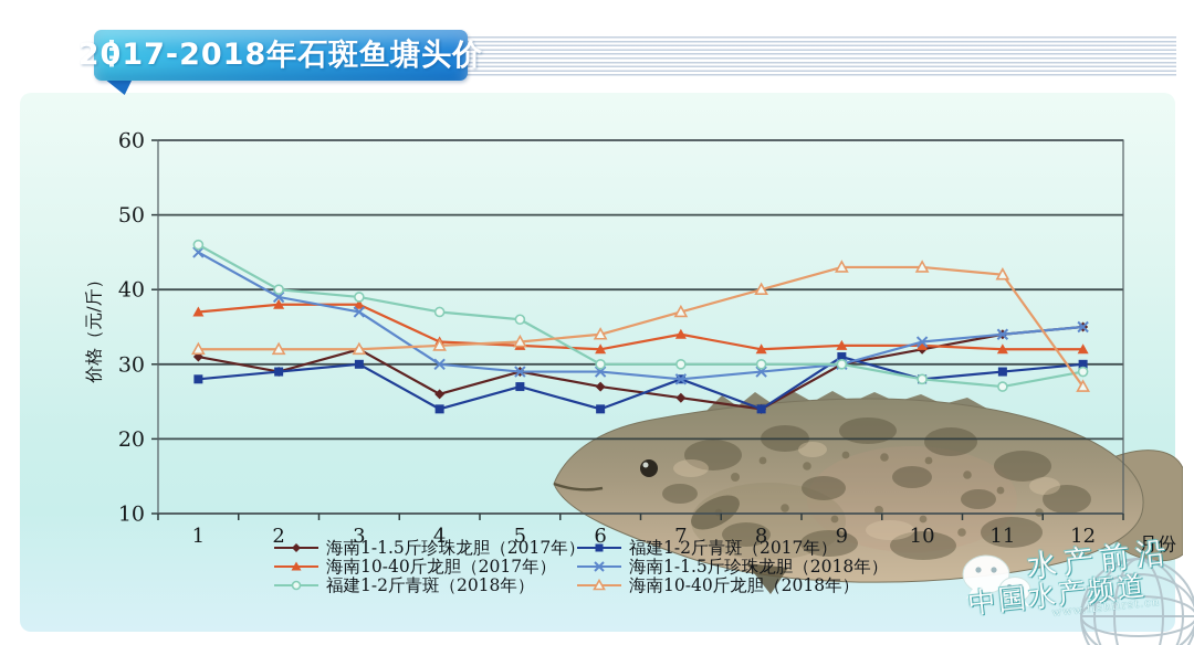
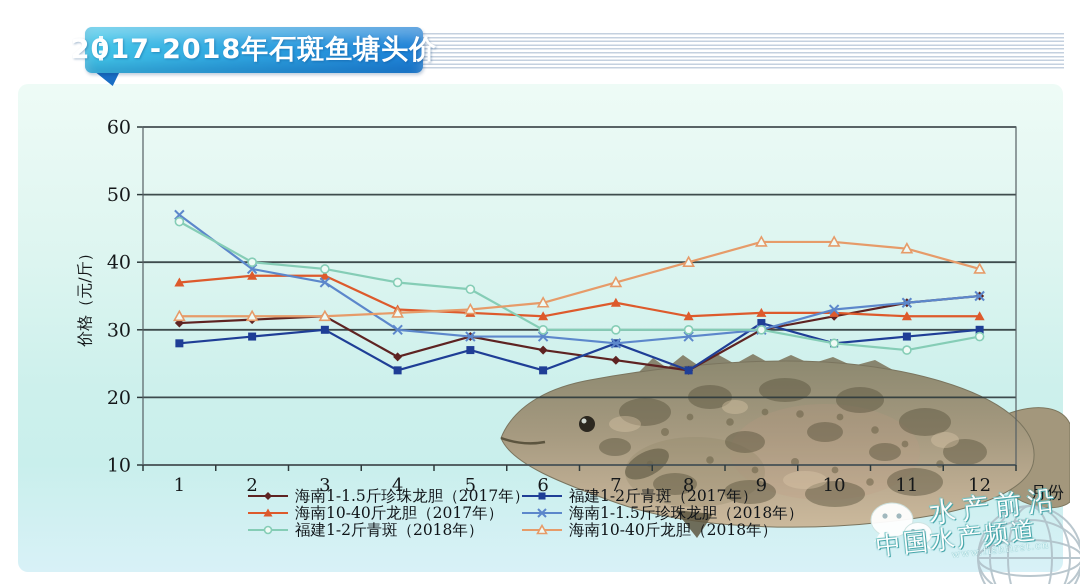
海南1-1.5斤珍珠龙胆（2018年）/1: 45 -> 47
海南1-1.5斤珍珠龙胆（2017年）/2: 29 -> 32
海南10-40斤龙胆（2018年）/12: 27 -> 39
